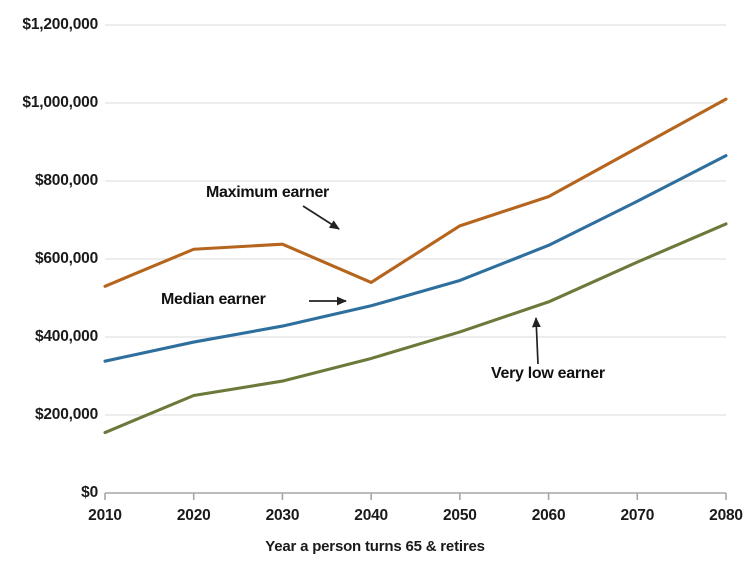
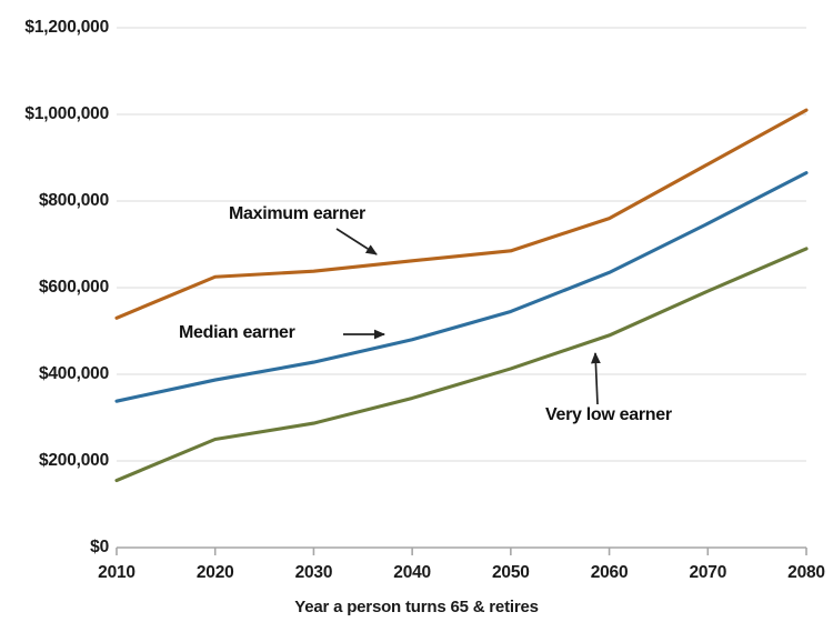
Maximum earner/2040: $540000 -> $660000
